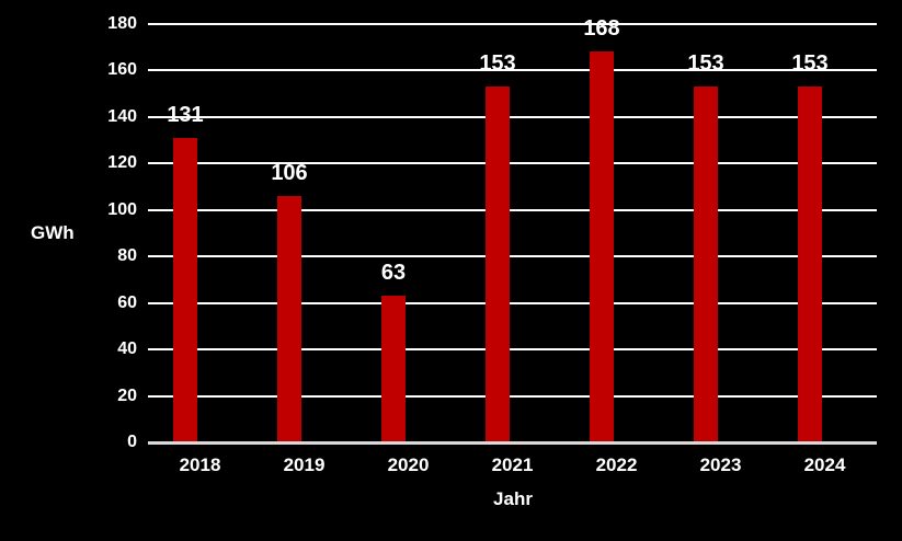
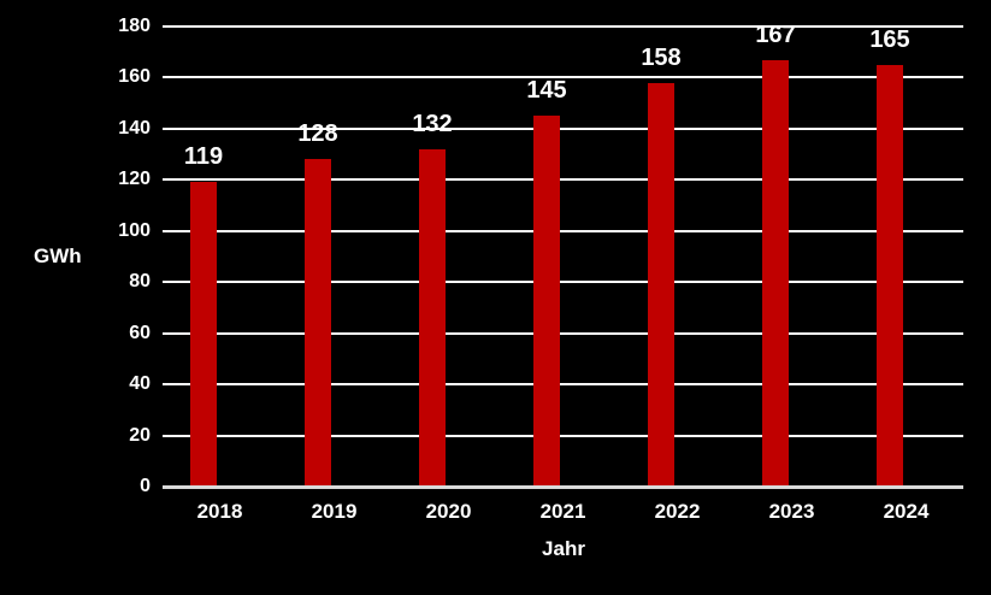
2018: 131 -> 119
2019: 106 -> 128
2020: 63 -> 132
2021: 153 -> 145
2022: 168 -> 158
2023: 153 -> 167
2024: 153 -> 165
